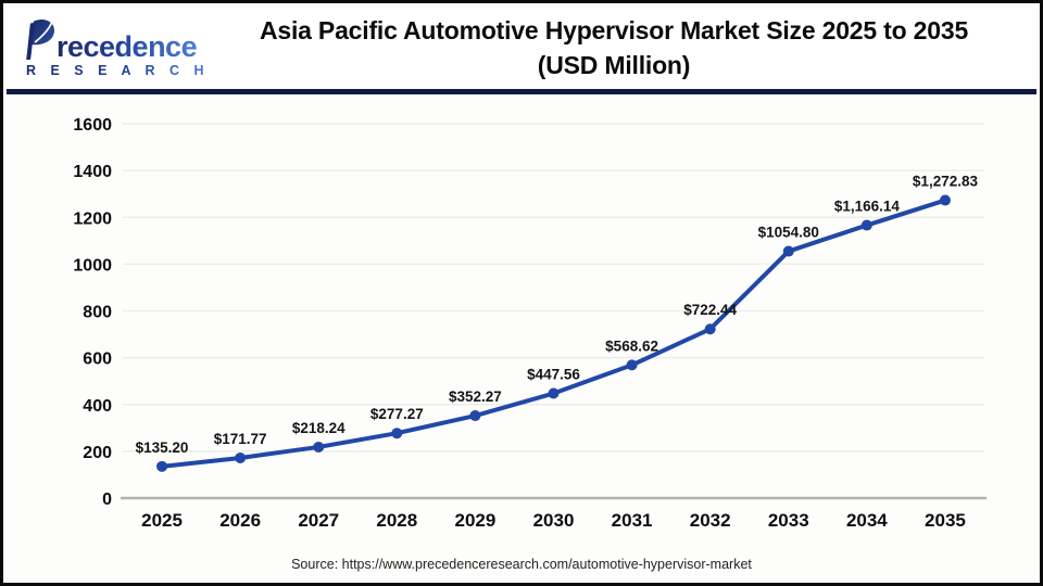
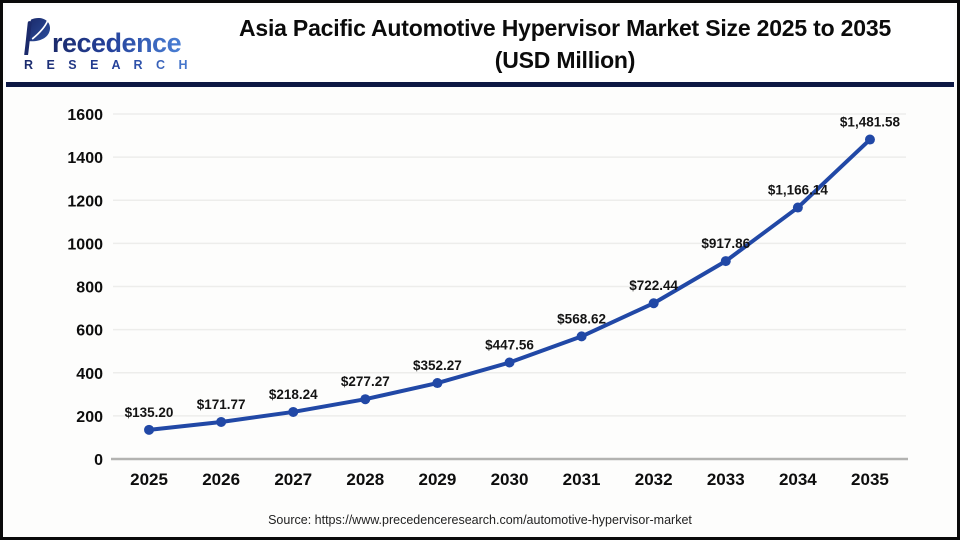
2033: $1054.80 -> $917.86
2035: $1,272.83 -> $1,481.58
